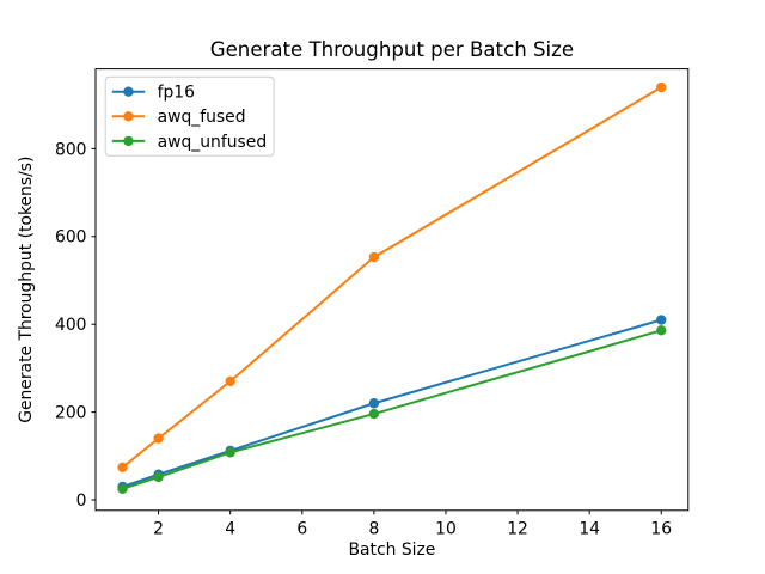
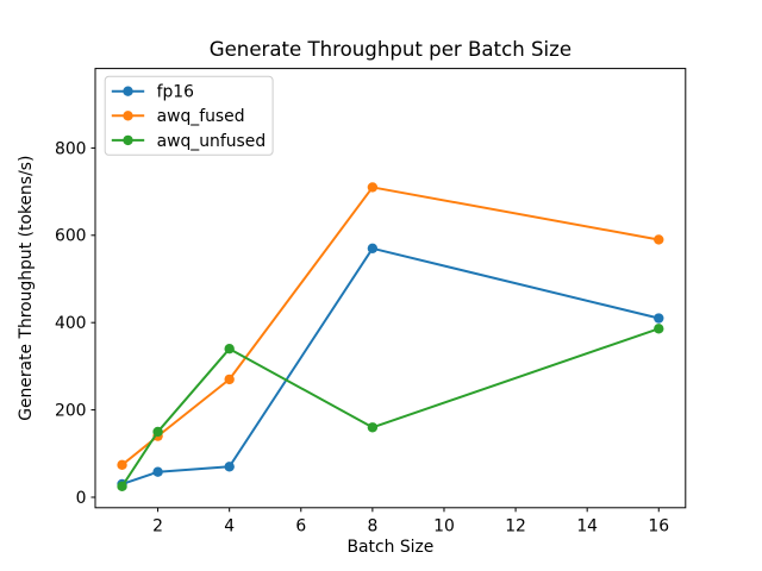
awq_unfused/2: 50 -> 150
fp16/4: 110 -> 70
awq_unfused/4: 110 -> 340
fp16/8: 220 -> 570
awq_fused/8: 550 -> 710
awq_unfused/8: 200 -> 160
awq_fused/16: 940 -> 590
